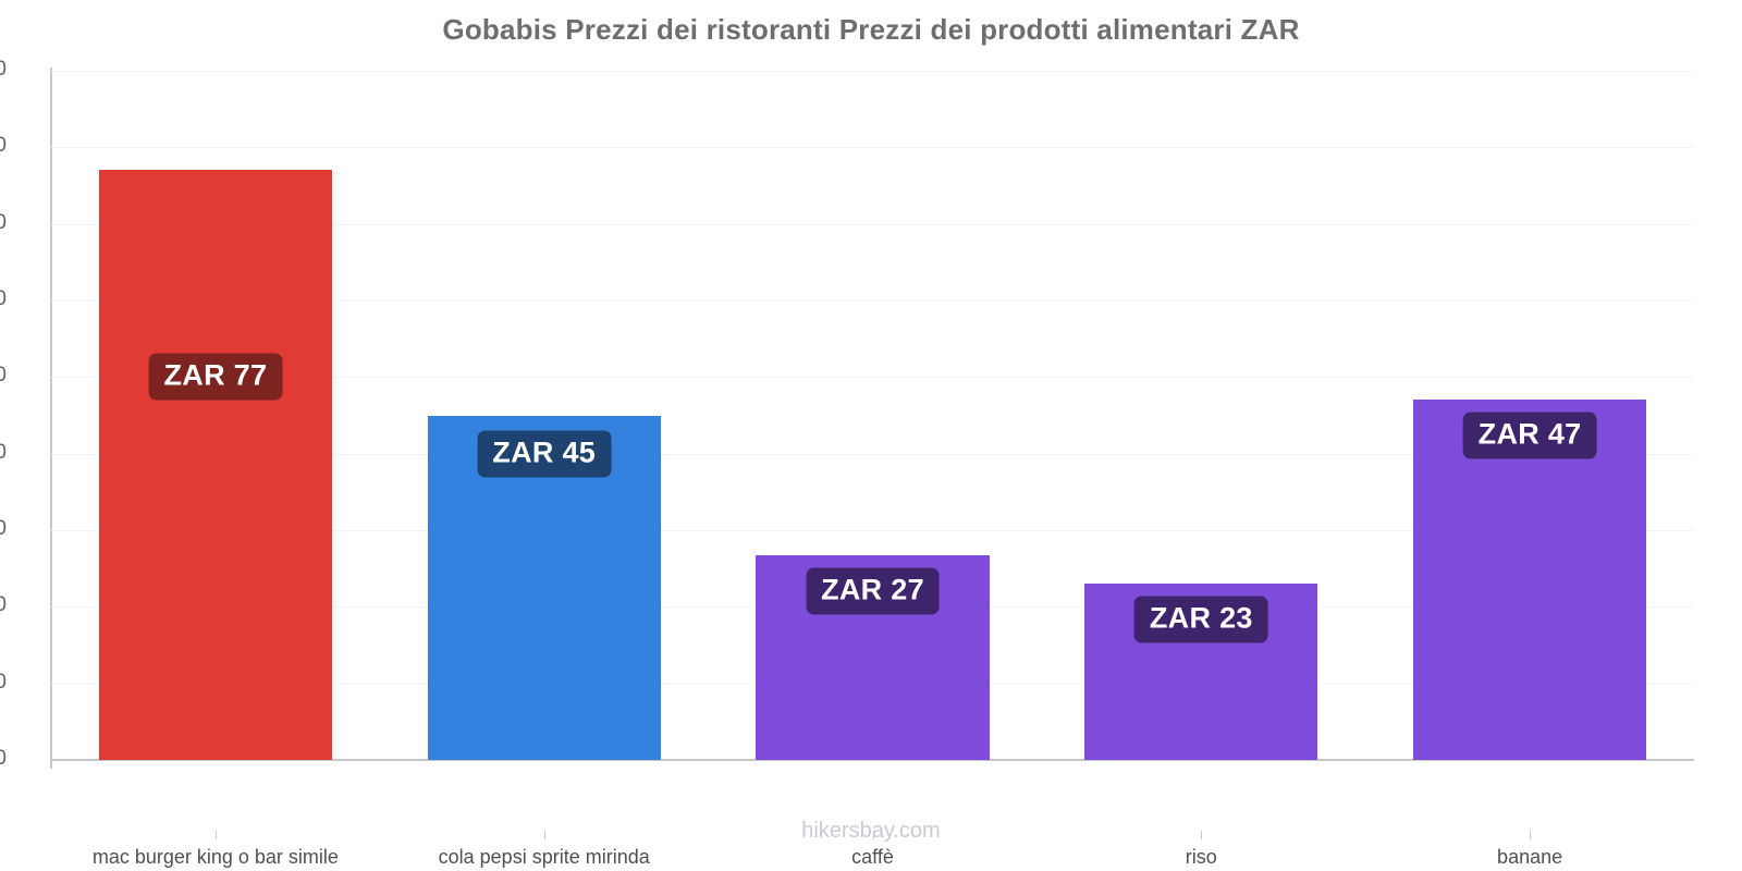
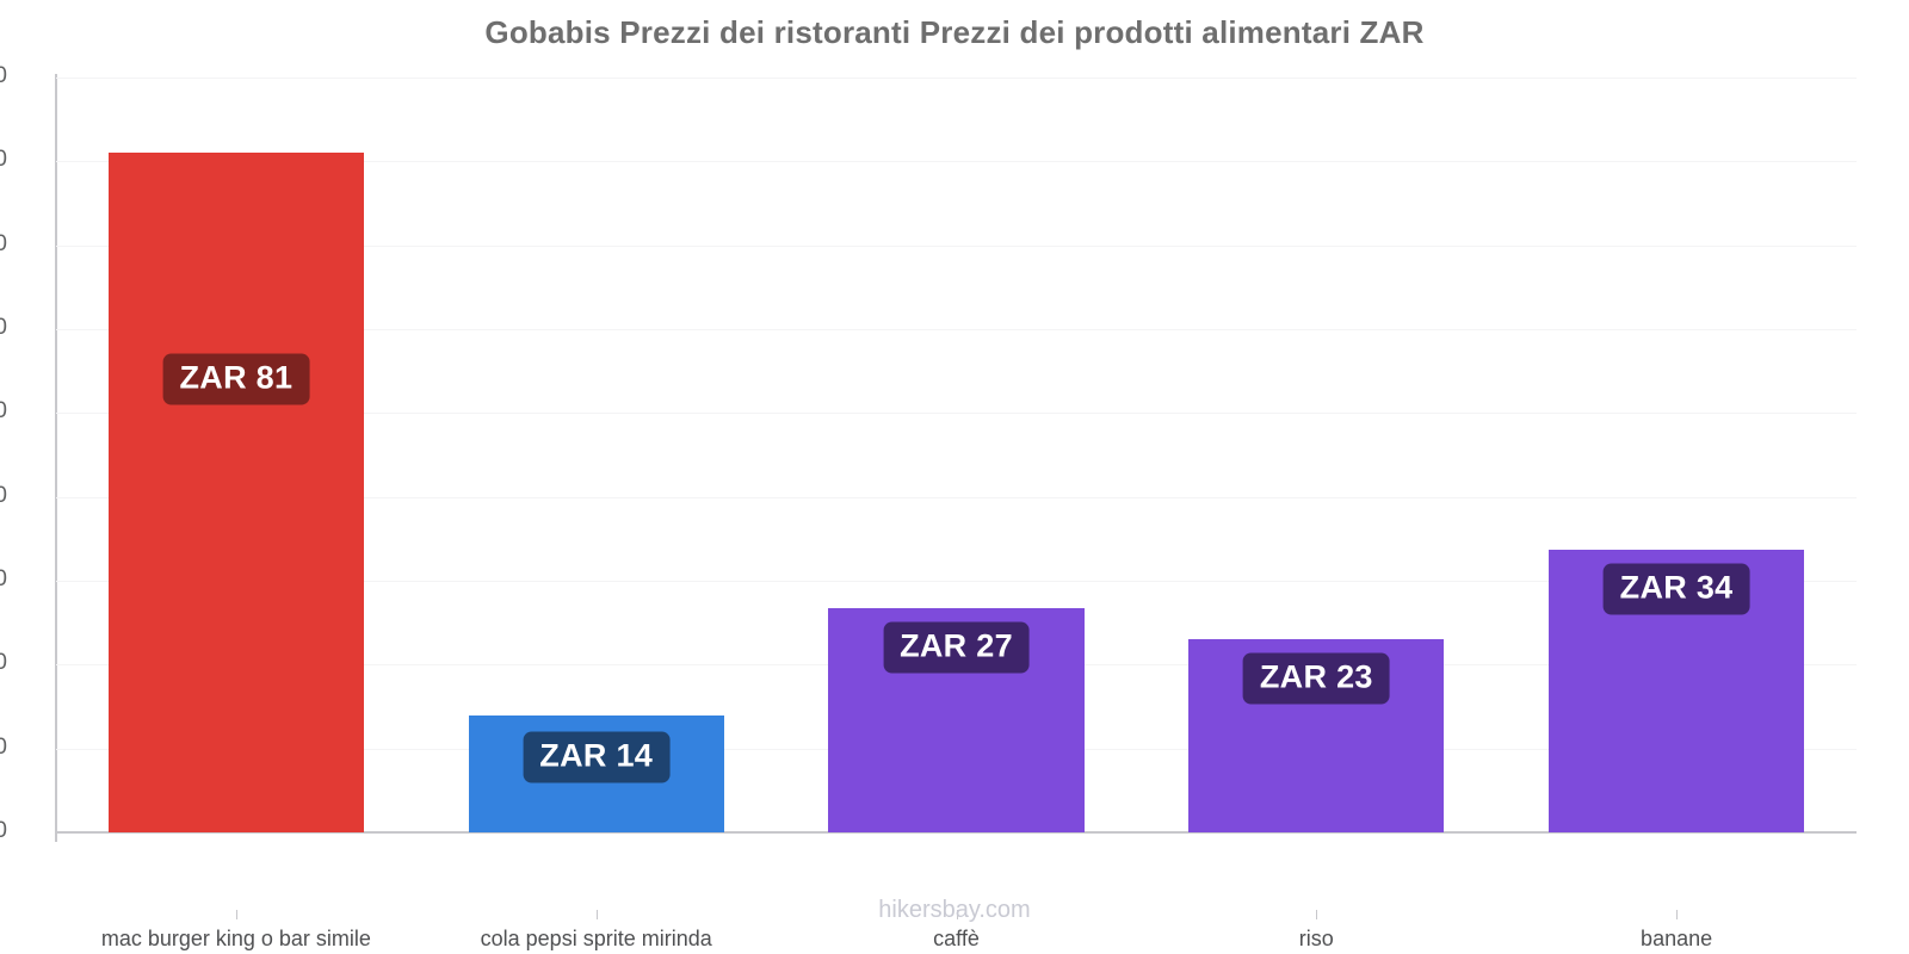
mac burger king o bar simile: 77 -> 81
cola pepsi sprite mirinda: 45 -> 14
banane: 47 -> 34
